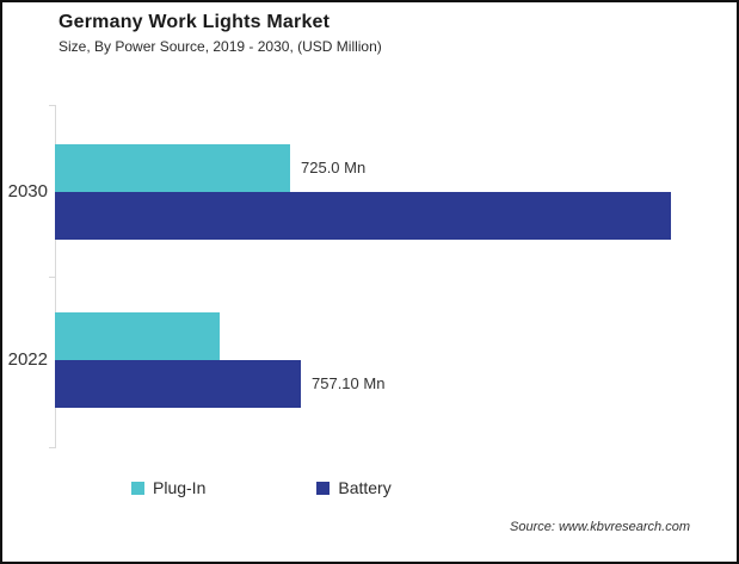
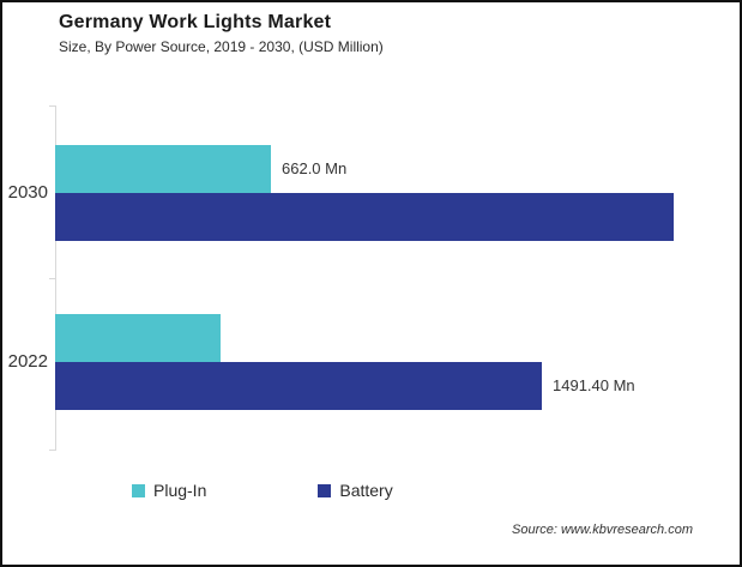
Plug-In/2030: 725.0 -> 662.0
Battery/2022: 757.10 -> 1491.40
